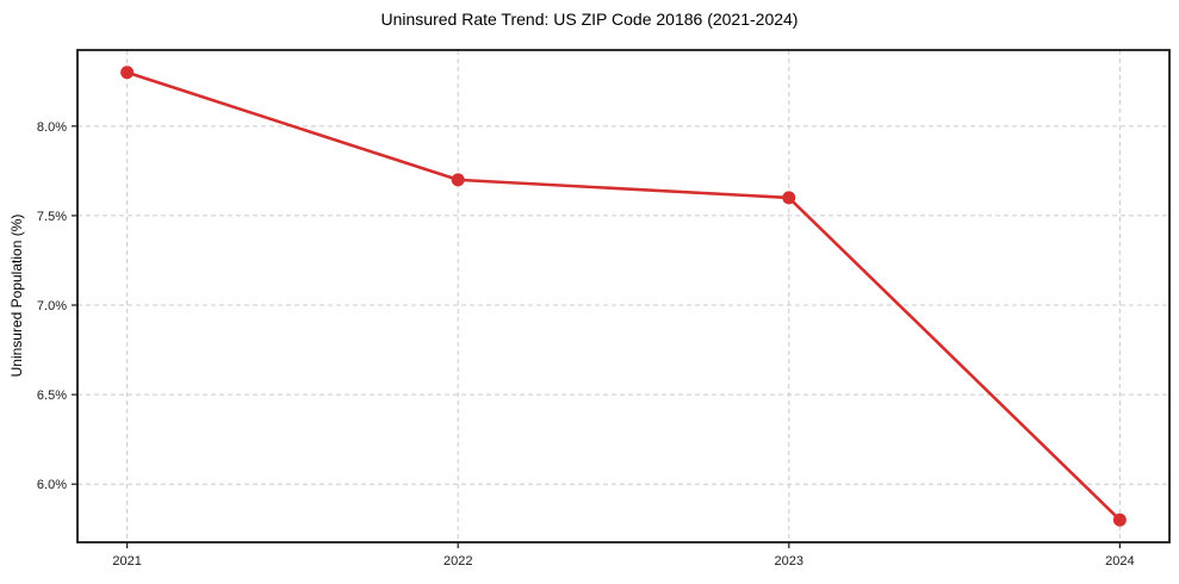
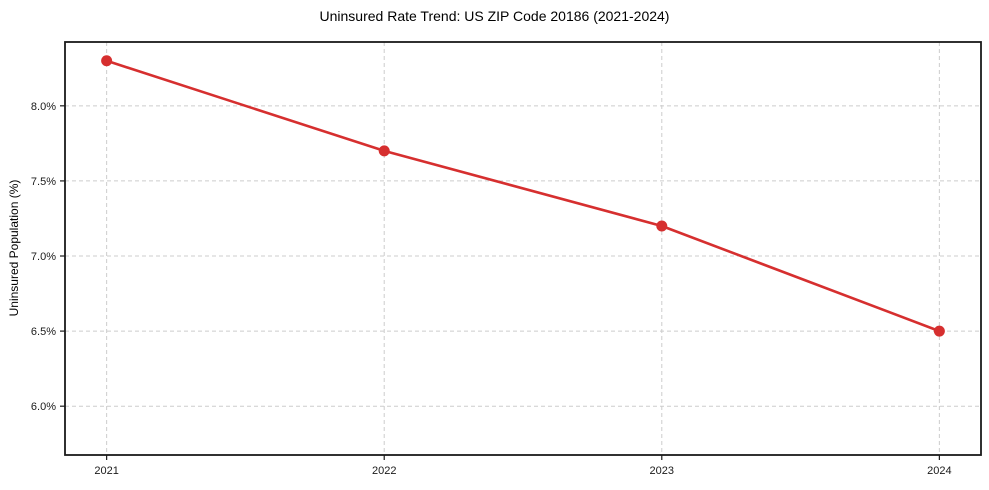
2023: 7.6% -> 7.2%
2024: 5.8% -> 6.5%
